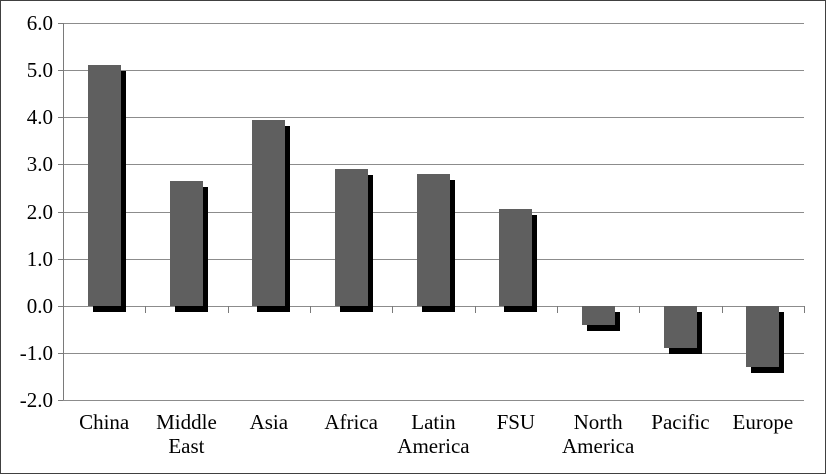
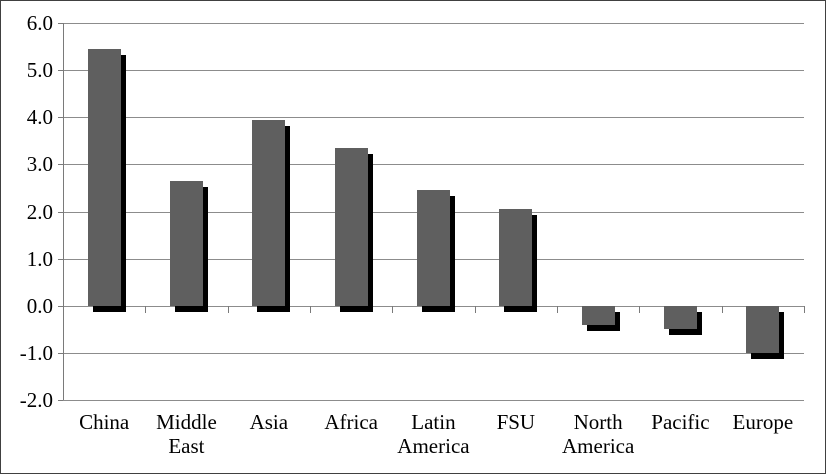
China: 5.1 -> 5.5
Africa: 2.9 -> 3.4
Latin America: 2.8 -> 2.5
Pacific: -0.9 -> -0.5
Europe: -1.3 -> -1.0
